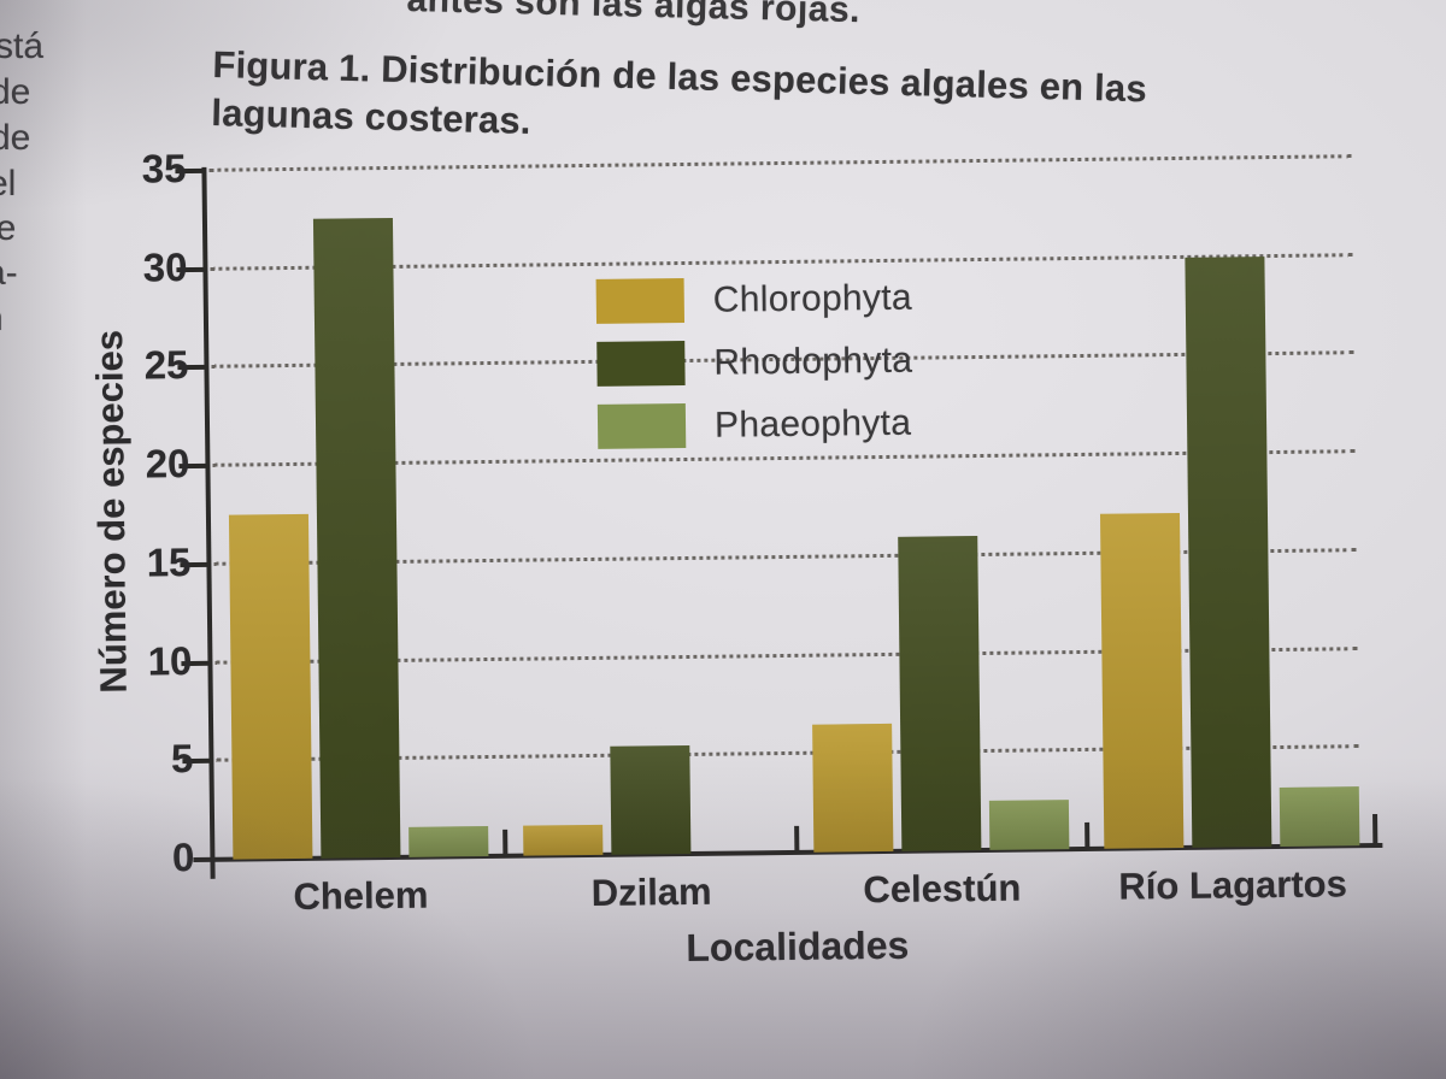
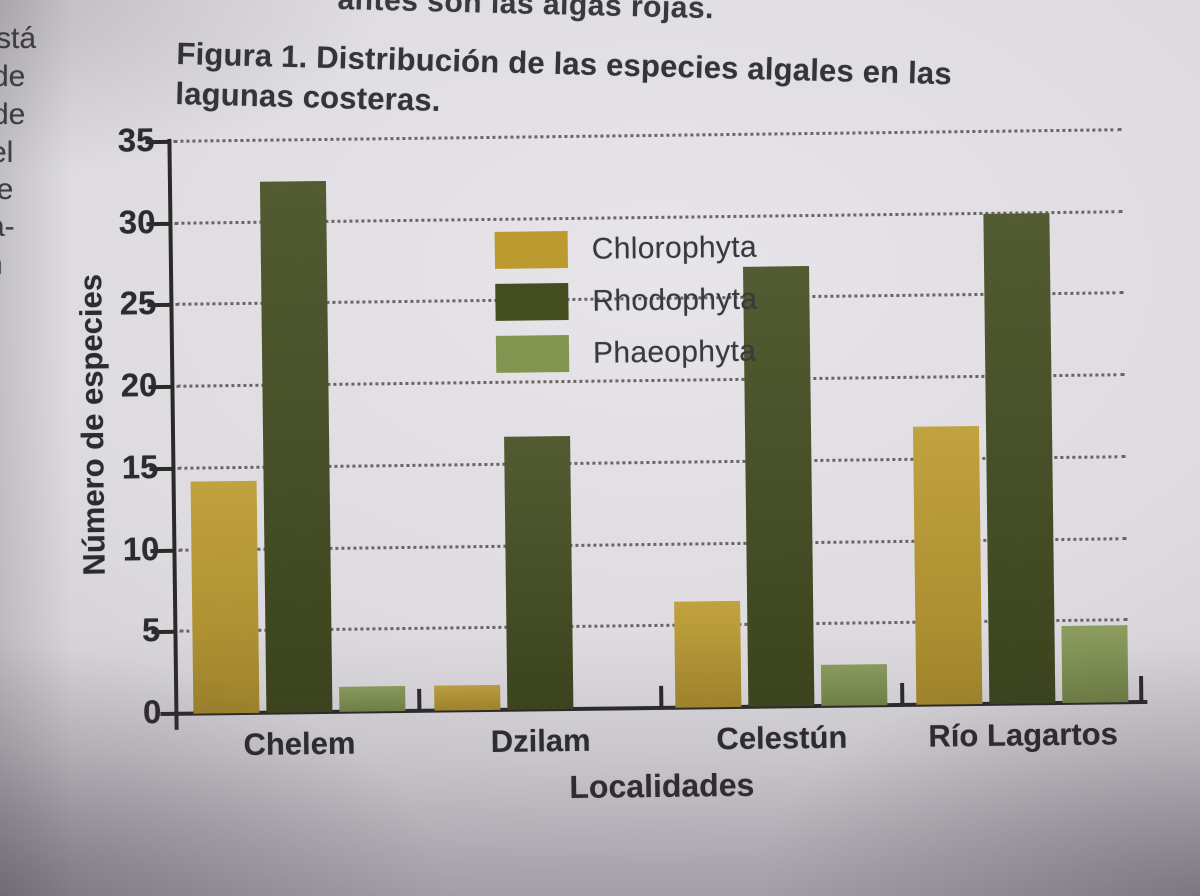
Chlorophyta/Chelem: 17.5 -> 14.2
Rhodophyta/Dzilam: 5.5 -> 16.7
Rhodophyta/Celestún: 16.0 -> 26.9
Phaeophyta/Río Lagartos: 3.0 -> 4.7
